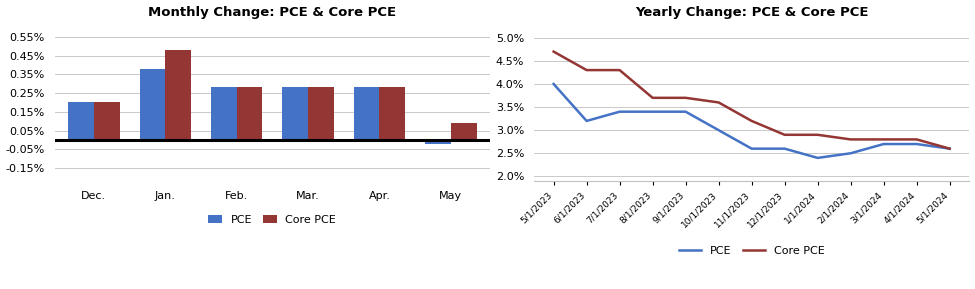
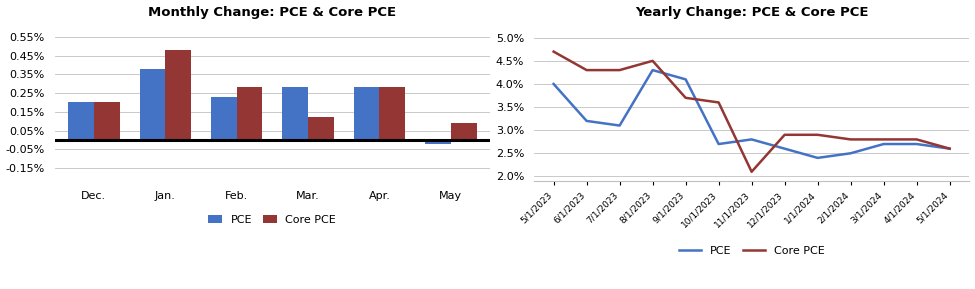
Monthly Change: PCE & Core PCE/PCE/Feb.: 0.28% -> 0.23%
Monthly Change: PCE & Core PCE/Core PCE/Mar.: 0.28% -> 0.12%
Yearly Change: PCE & Core PCE/PCE/7/1/2023: 3.4% -> 3.1%
Yearly Change: PCE & Core PCE/PCE/8/1/2023: 3.4% -> 4.3%
Yearly Change: PCE & Core PCE/Core PCE/8/1/2023: 3.7% -> 4.5%
Yearly Change: PCE & Core PCE/PCE/9/1/2023: 3.4% -> 4.1%
Yearly Change: PCE & Core PCE/PCE/10/1/2023: 3.0% -> 2.7%
Yearly Change: PCE & Core PCE/PCE/11/1/2023: 2.6% -> 2.8%
Yearly Change: PCE & Core PCE/Core PCE/11/1/2023: 3.2% -> 2.1%
